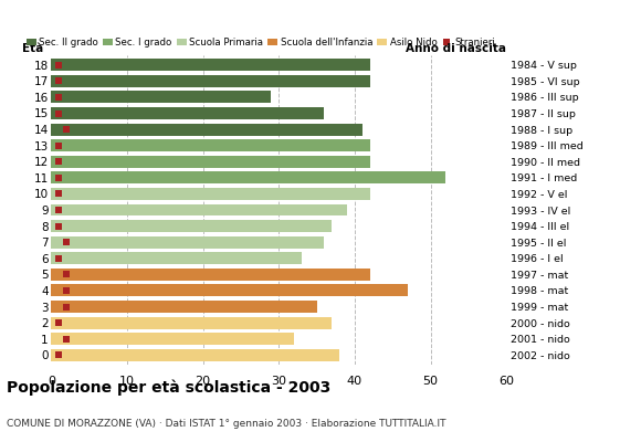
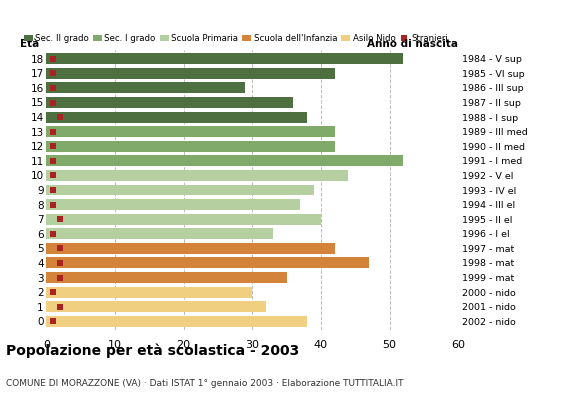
18: 42 -> 52
14: 41 -> 38
10: 42 -> 44
7: 36 -> 40
2: 37 -> 30
